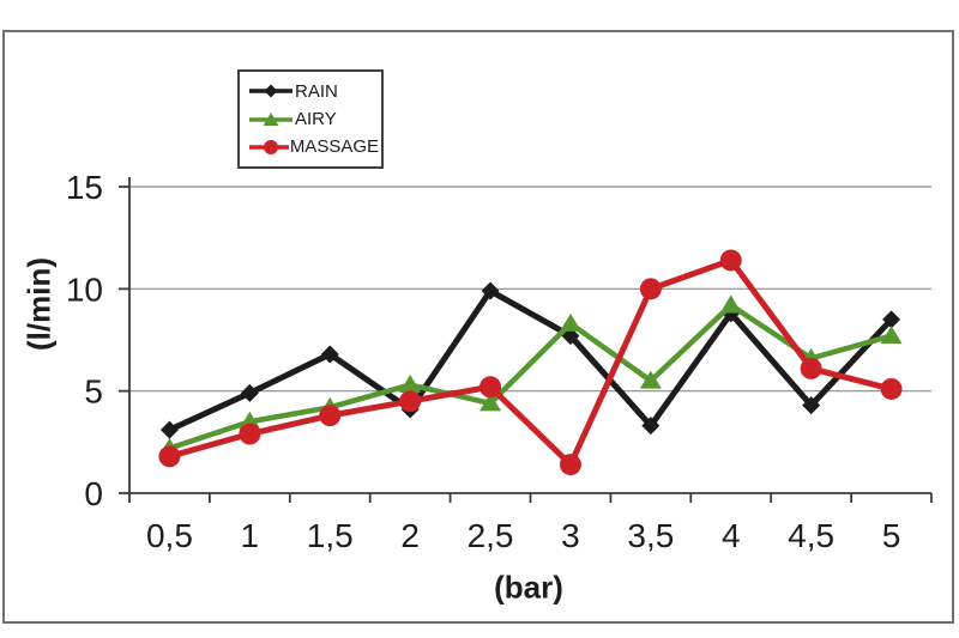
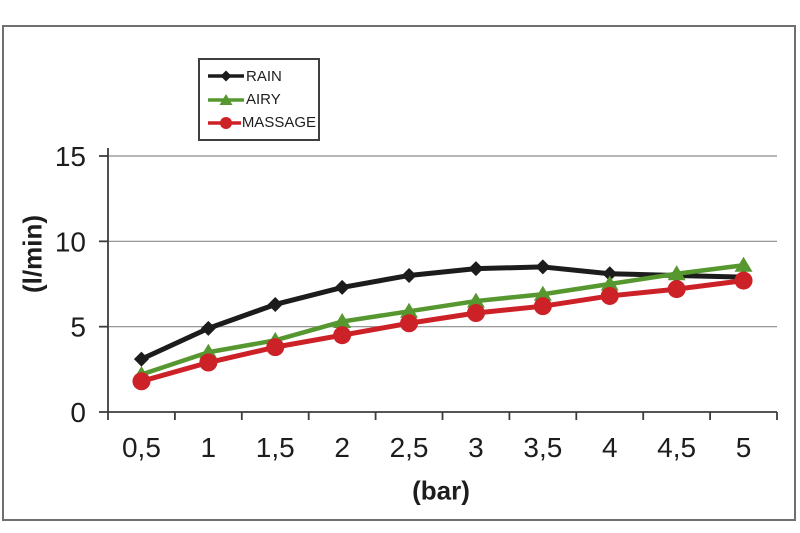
RAIN/1,5: 6.8 -> 6.3
RAIN/2: 4.1 -> 7.3
RAIN/2,5: 9.9 -> 8.0
AIRY/2,5: 4.4 -> 5.9
RAIN/3: 7.7 -> 8.4
AIRY/3: 8.3 -> 6.5
MASSAGE/3: 1.4 -> 5.8
RAIN/3,5: 3.3 -> 8.5
AIRY/3,5: 5.5 -> 6.9
MASSAGE/3,5: 10.0 -> 6.2
RAIN/4: 8.8 -> 8.1
AIRY/4: 9.2 -> 7.5
MASSAGE/4: 11.4 -> 6.8
RAIN/4,5: 4.3 -> 8.0
AIRY/4,5: 6.6 -> 8.1
MASSAGE/4,5: 6.1 -> 7.2
RAIN/5: 8.5 -> 7.9
AIRY/5: 7.7 -> 8.6
MASSAGE/5: 5.1 -> 7.7
